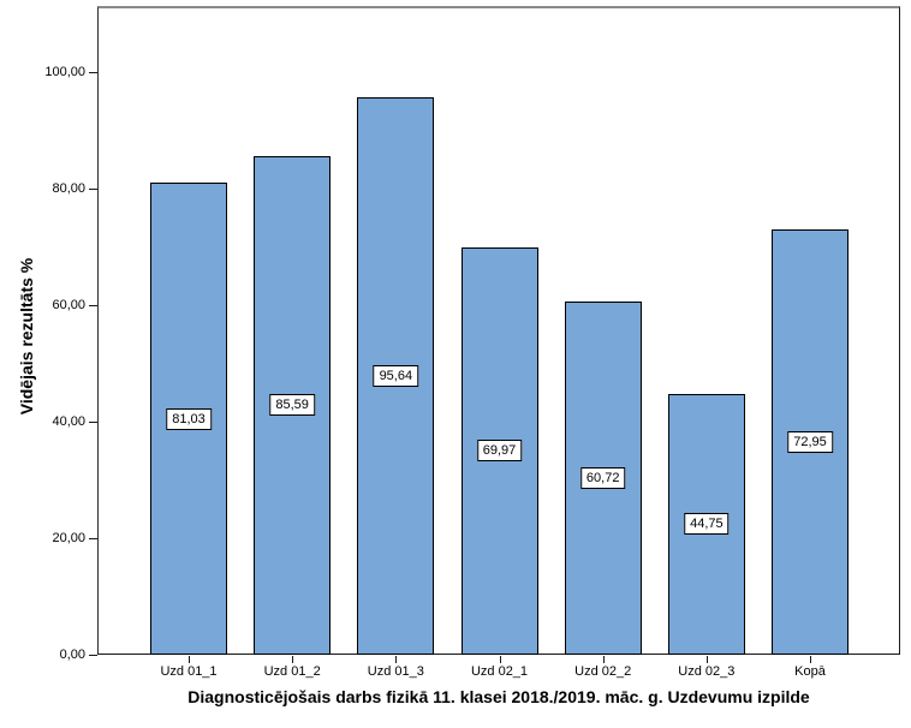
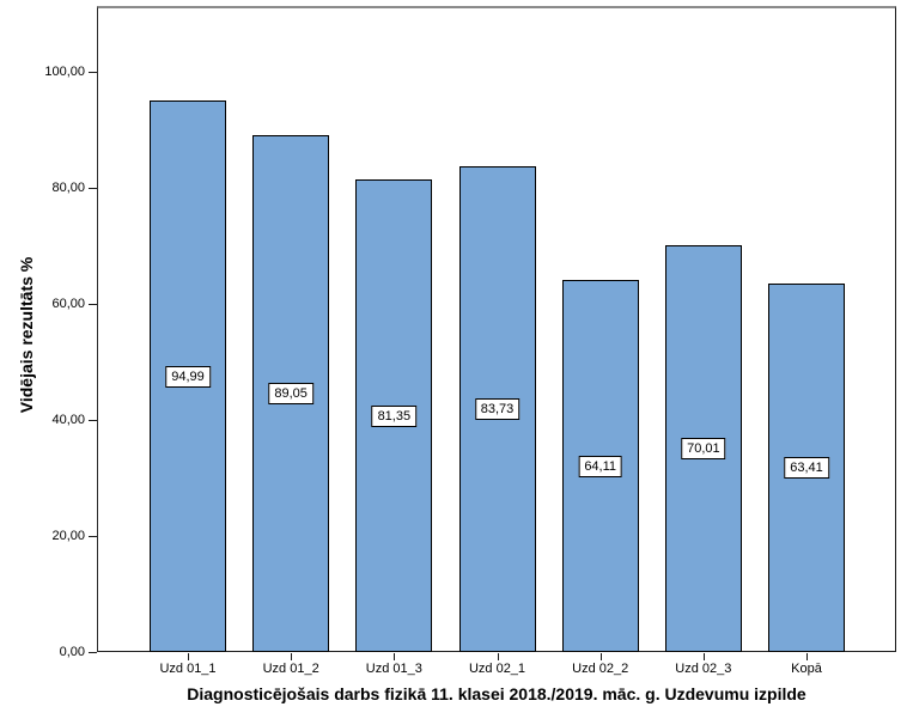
Uzd 01_1: 81,03 -> 94,99
Uzd 01_2: 85,59 -> 89,05
Uzd 01_3: 95,64 -> 81,35
Uzd 02_1: 69,97 -> 83,73
Uzd 02_2: 60,72 -> 64,11
Uzd 02_3: 44,75 -> 70,01
Kopā: 72,95 -> 63,41
